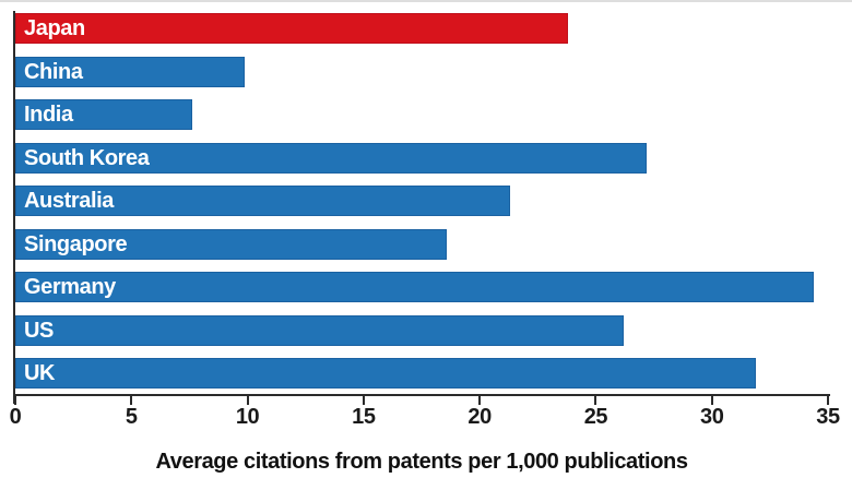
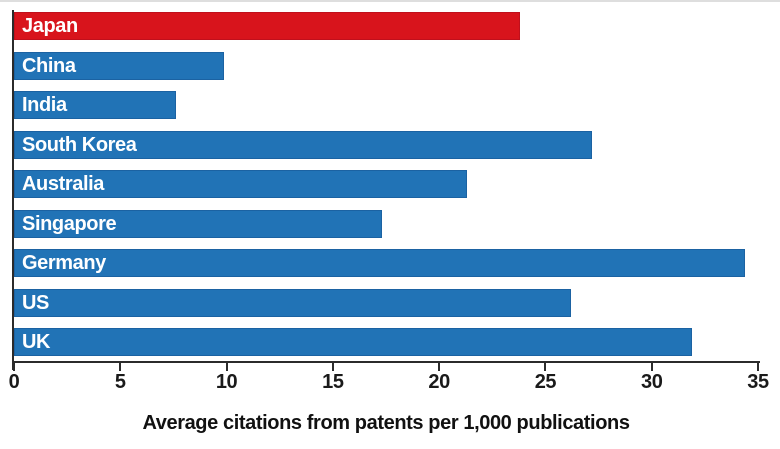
Singapore: 18.6 -> 17.3
